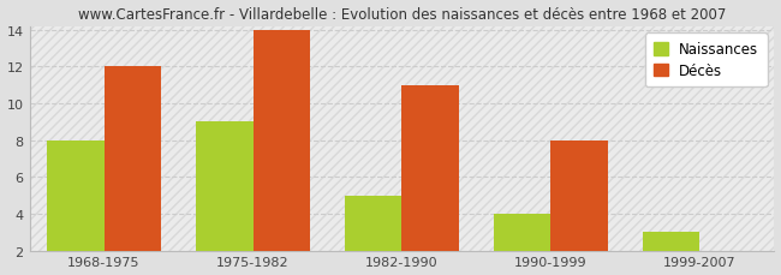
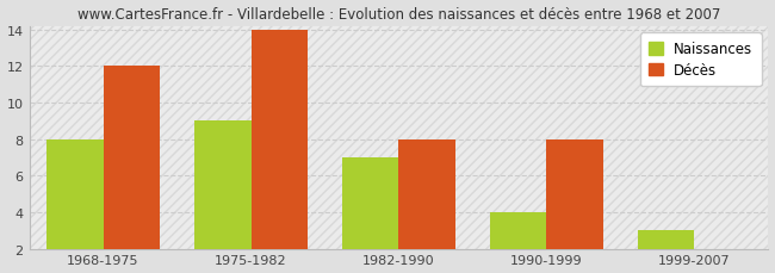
Naissances/1982-1990: 5 -> 7
Décès/1982-1990: 11 -> 8
